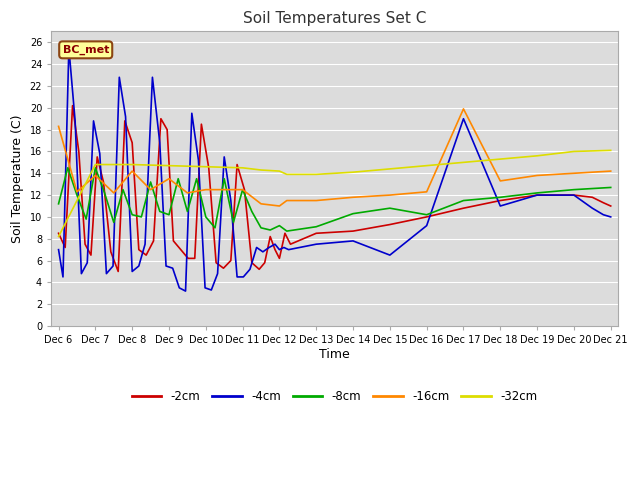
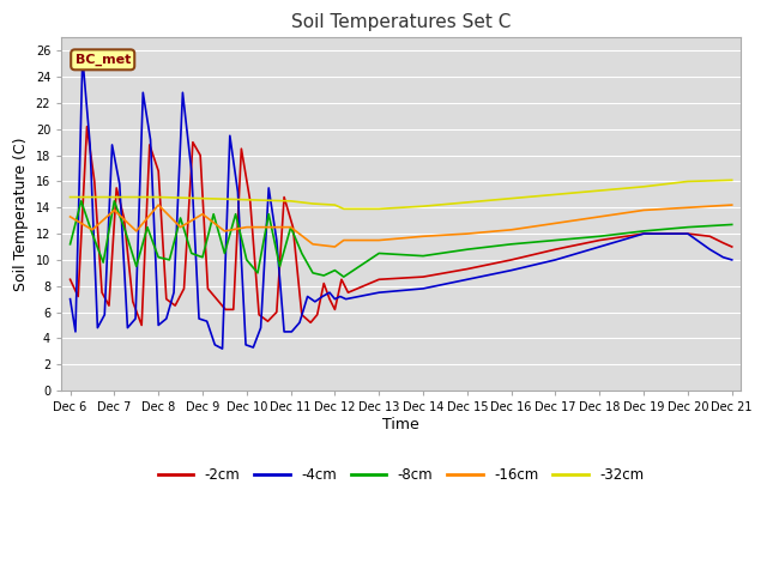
-16cm/Dec 6: 18.3 -> 13.3
-32cm/Dec 6: 8.2 -> 14.8
-8cm/Dec 13: 9.1 -> 10.5
-4cm/Dec 15: 6.5 -> 8.5
-8cm/Dec 16: 10.2 -> 11.2
-4cm/Dec 17: 19.0 -> 10.0
-16cm/Dec 17: 19.9 -> 12.8
